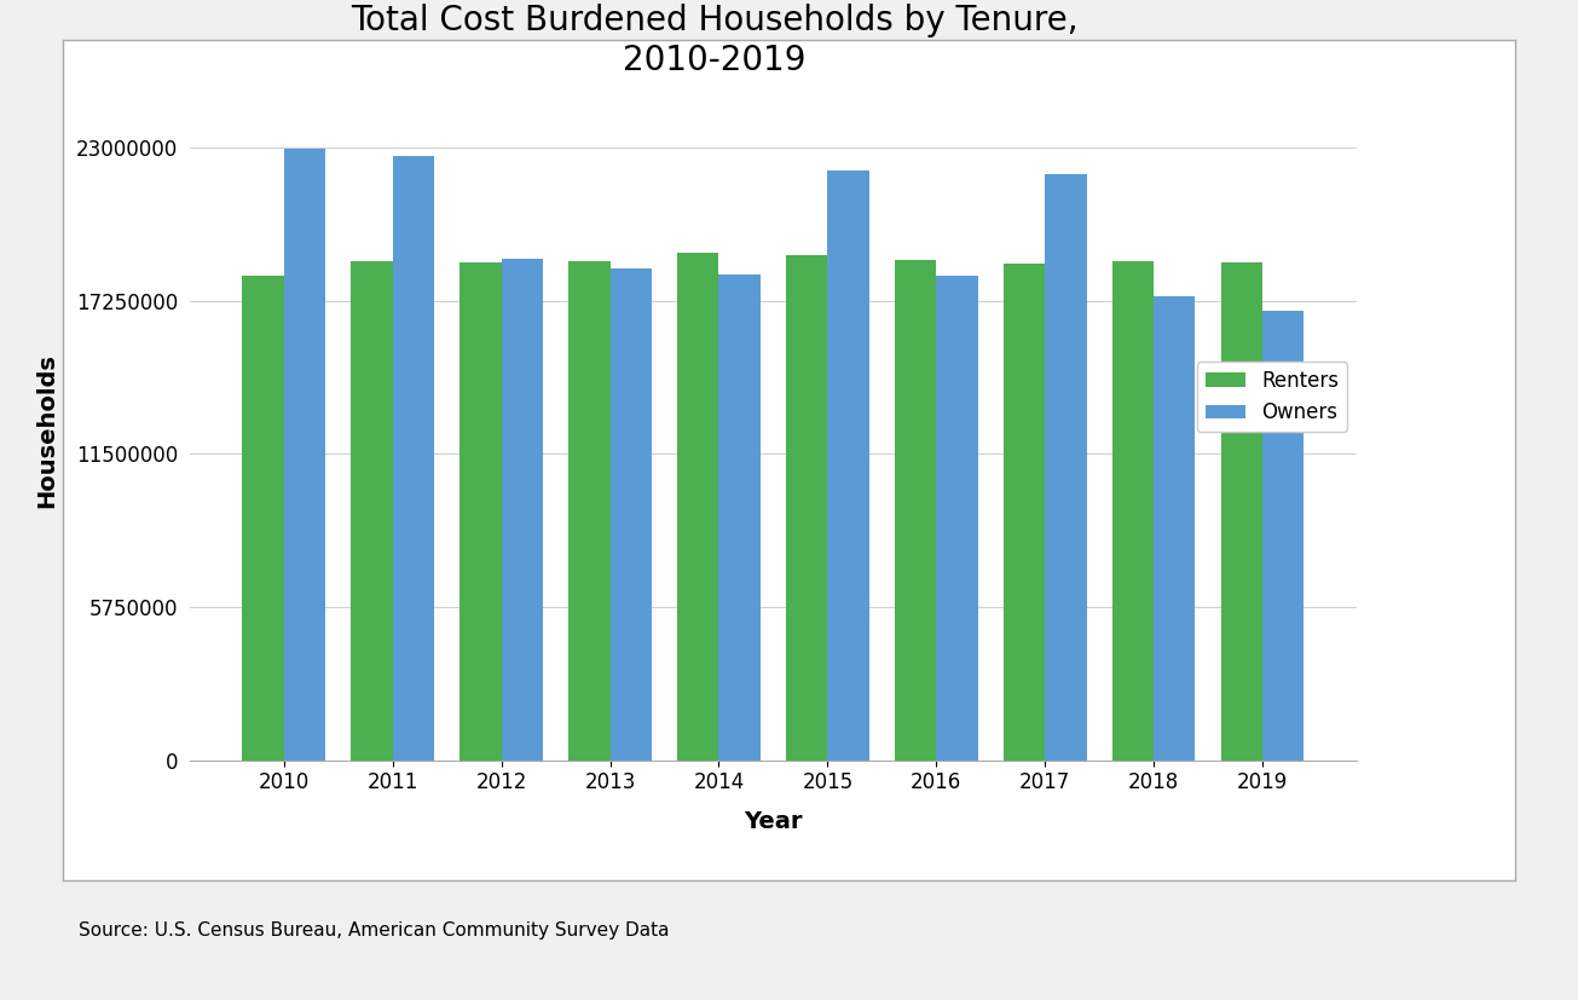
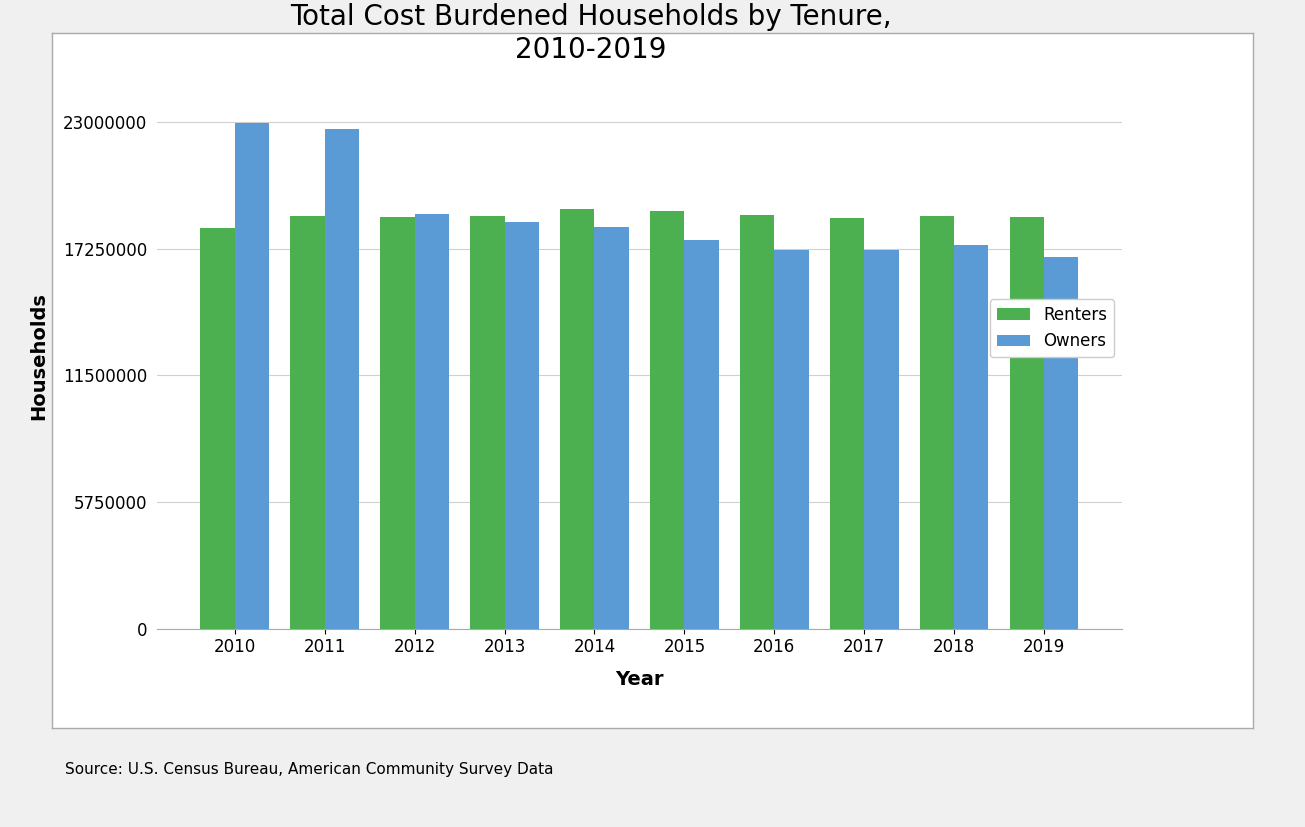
Owners/2015: 22150000 -> 17650000
Owners/2016: 18200000 -> 17200000
Owners/2017: 22000000 -> 17200000
